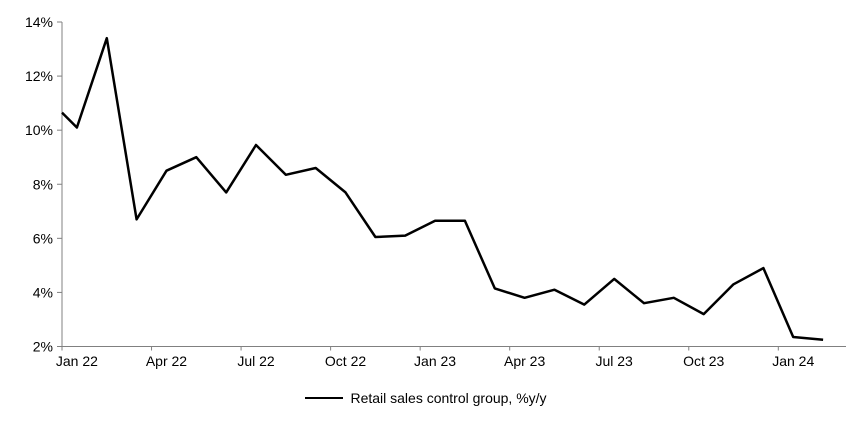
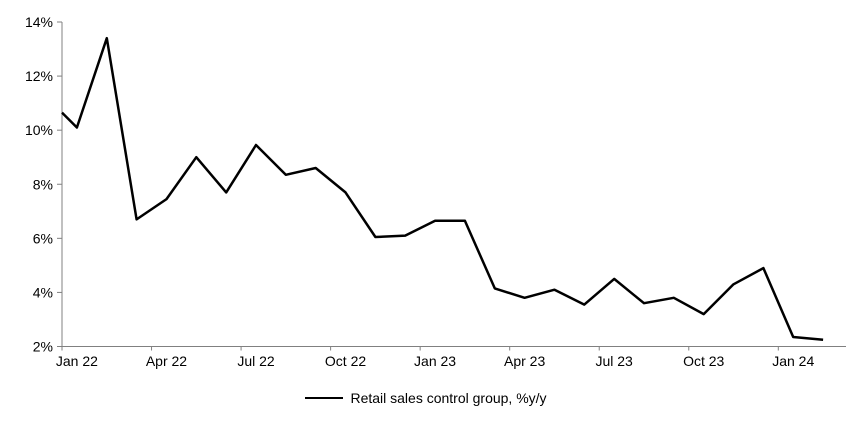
Apr 22: 8.5% -> 7.5%
